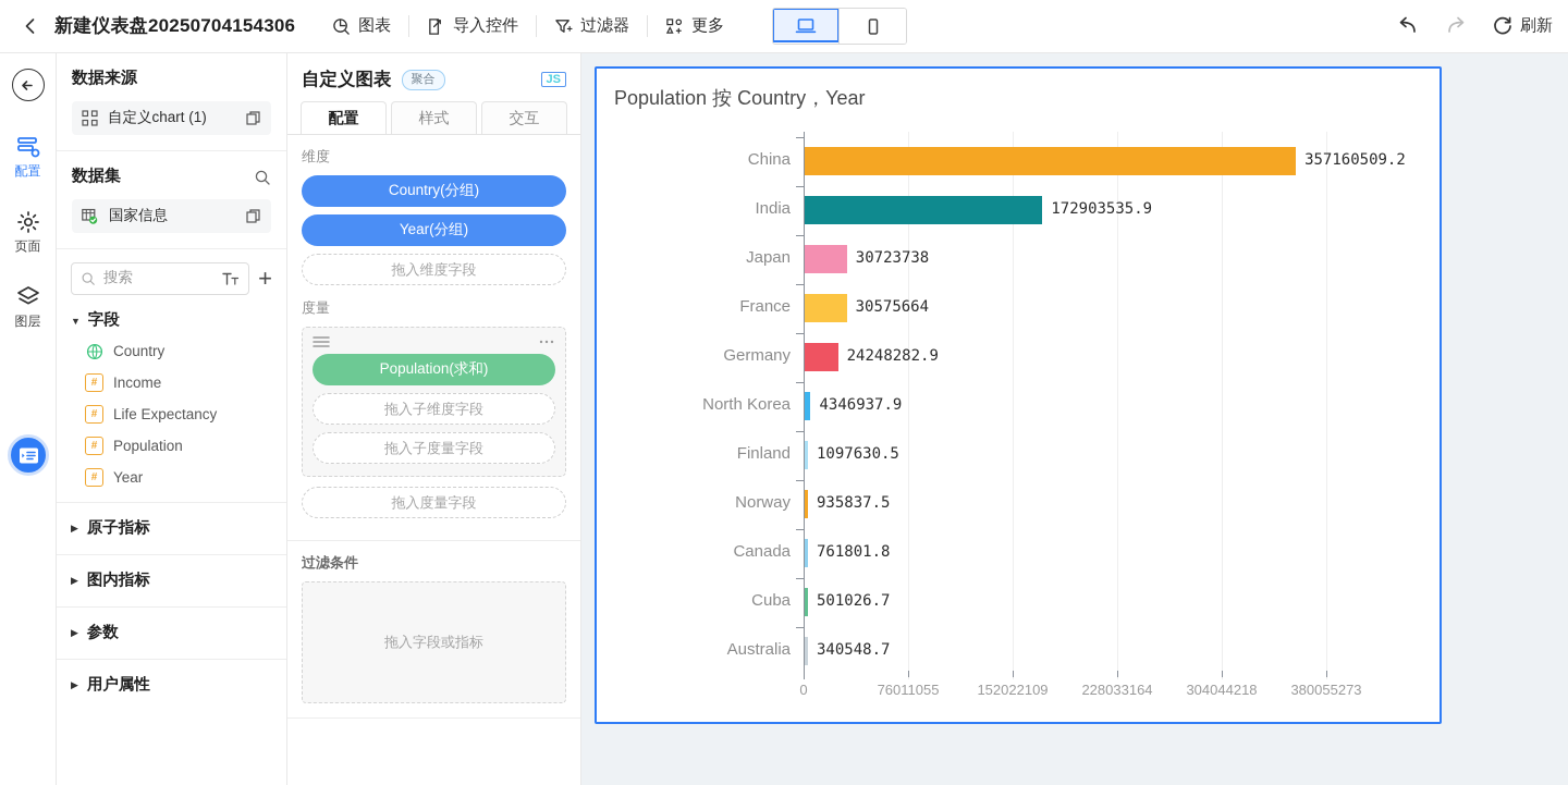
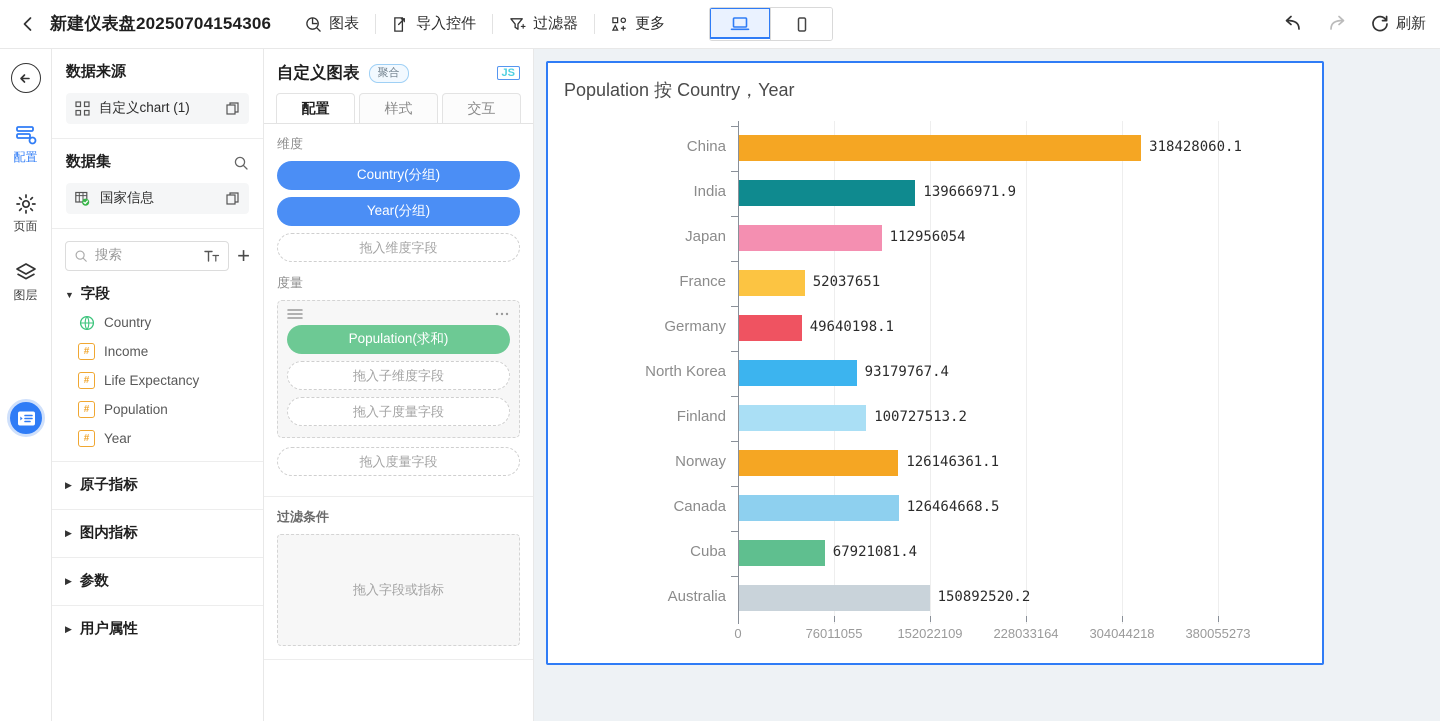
China: 357160509.2 -> 318428060.1
India: 172903535.9 -> 139666971.9
Japan: 30723738 -> 112956054
France: 30575664 -> 52037651
Germany: 24248282.9 -> 49640198.1
North Korea: 4346937.9 -> 93179767.4
Finland: 1097630.5 -> 100727513.2
Norway: 935837.5 -> 126146361.1
Canada: 761801.8 -> 126464668.5
Cuba: 501026.7 -> 67921081.4
Australia: 340548.7 -> 150892520.2
